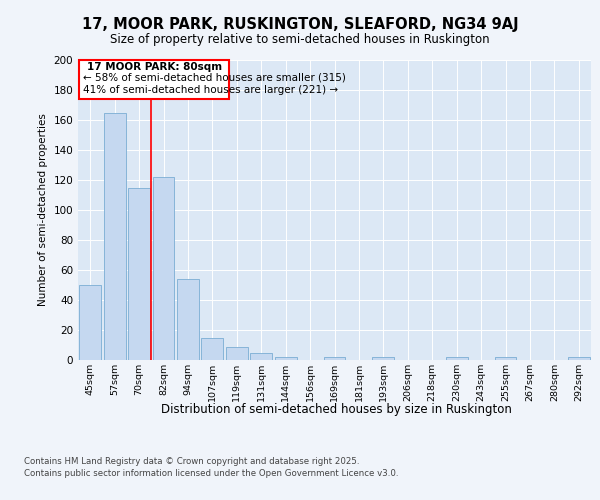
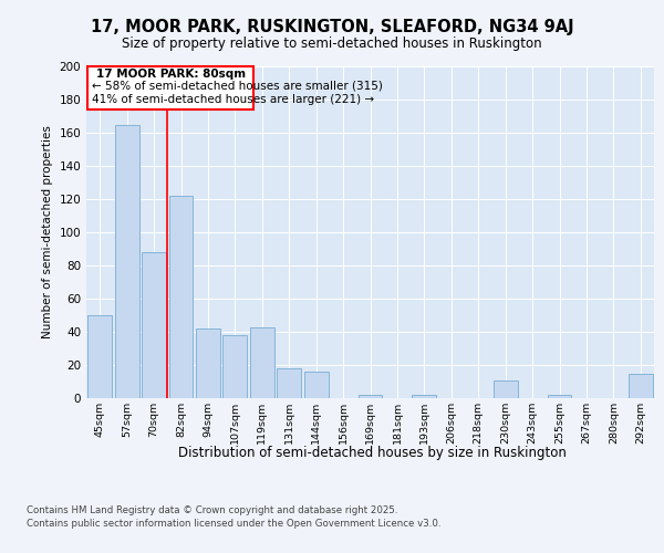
70sqm: 115 -> 88
94sqm: 54 -> 42
107sqm: 15 -> 38
119sqm: 9 -> 43
131sqm: 5 -> 18
144sqm: 2 -> 16
230sqm: 2 -> 11
292sqm: 2 -> 15
